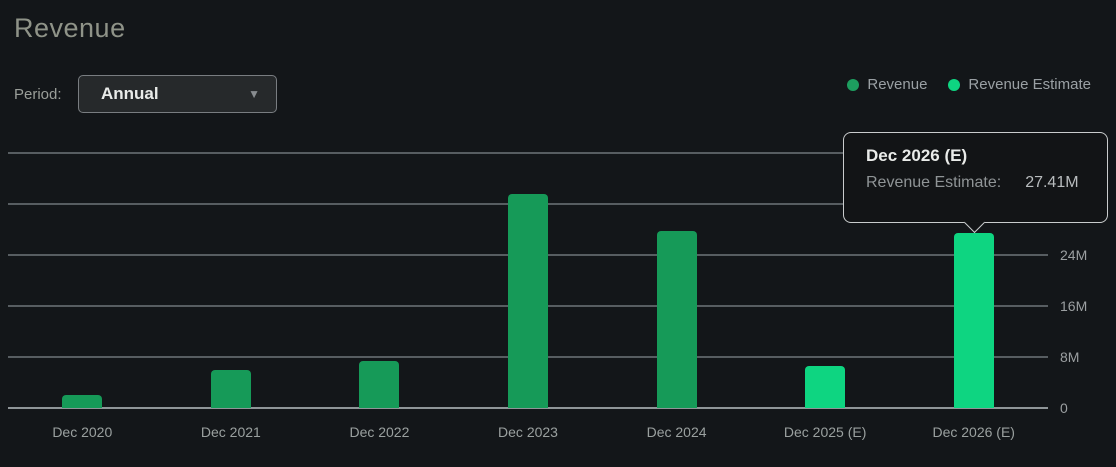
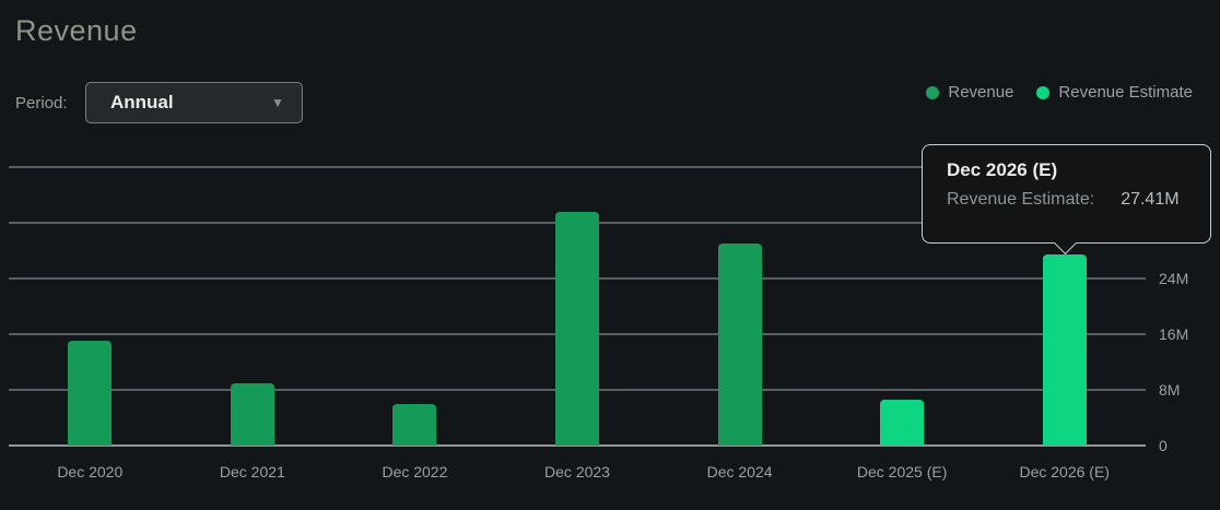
Revenue/Dec 2020: 2M -> 15M
Revenue/Dec 2021: 6M -> 9M
Revenue/Dec 2022: 7M -> 6M
Revenue/Dec 2024: 28M -> 29M
